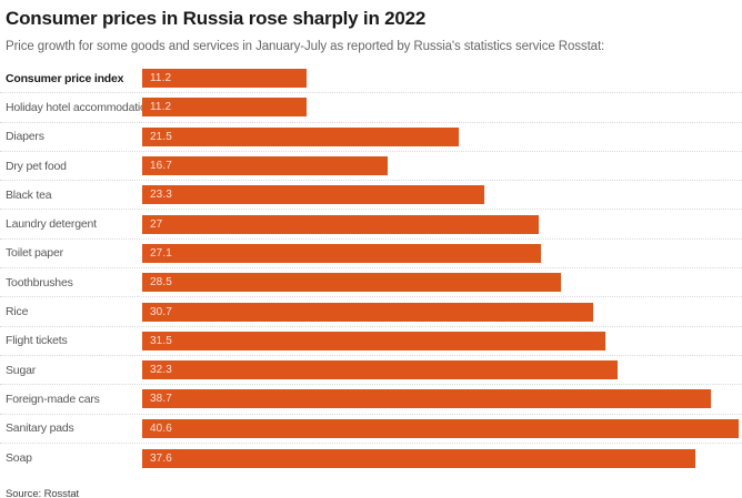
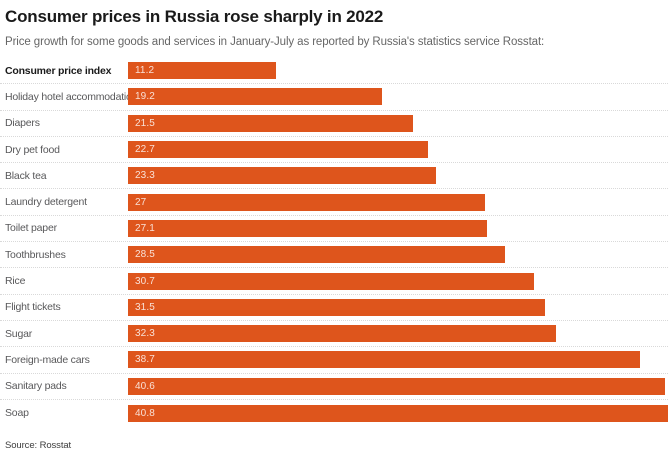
Holiday hotel accommodation: 11.2 -> 19.2
Dry pet food: 16.7 -> 22.7
Soap: 37.6 -> 40.8
